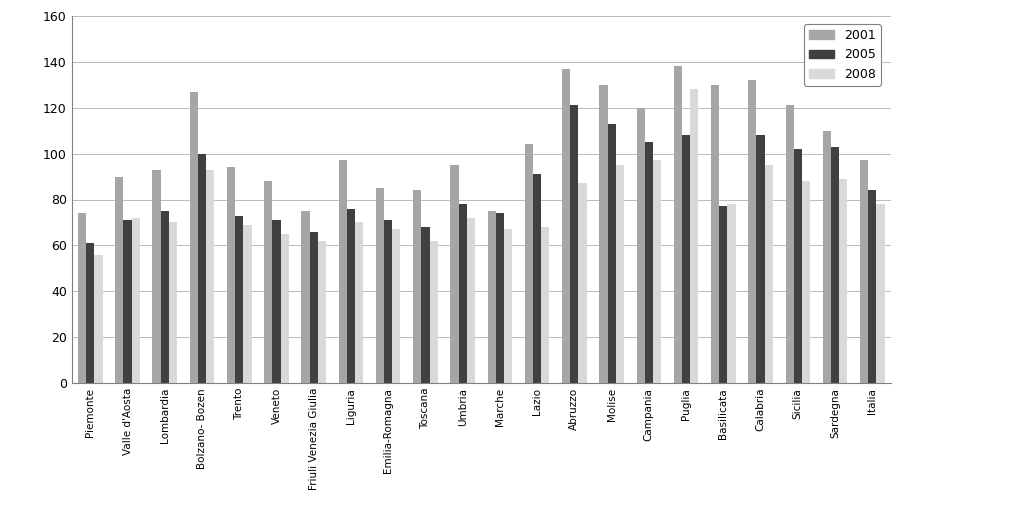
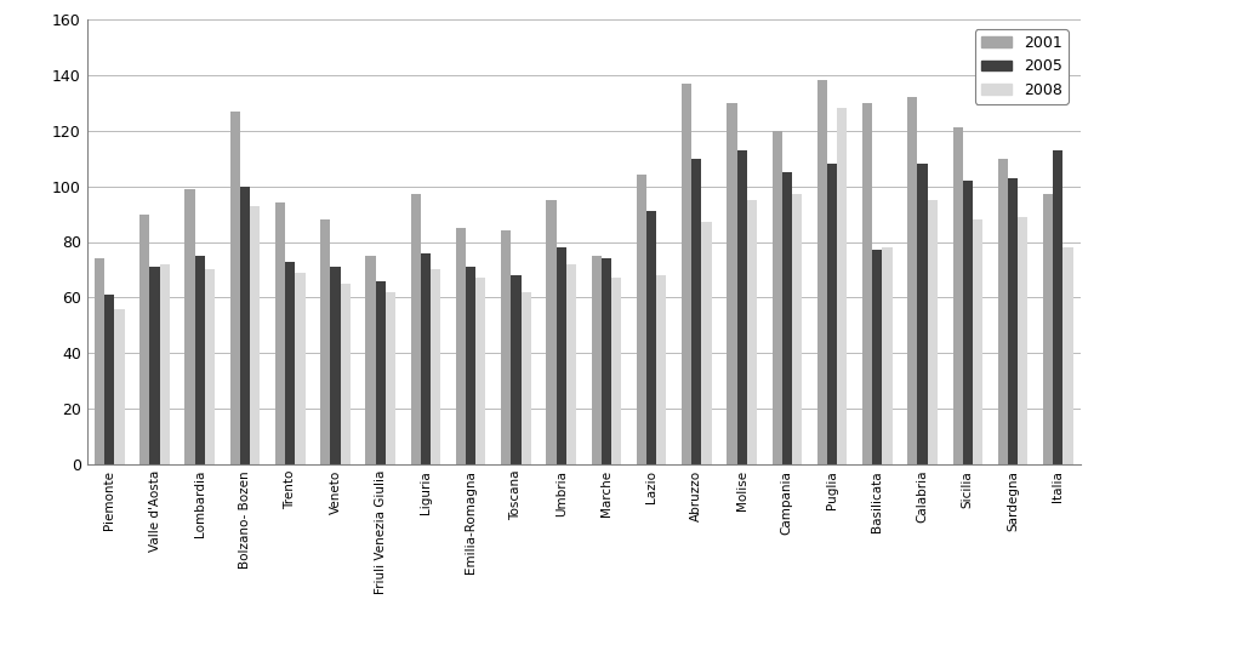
2001/Lombardia: 93 -> 99
2005/Abruzzo: 121 -> 110
2005/Italia: 84 -> 113
